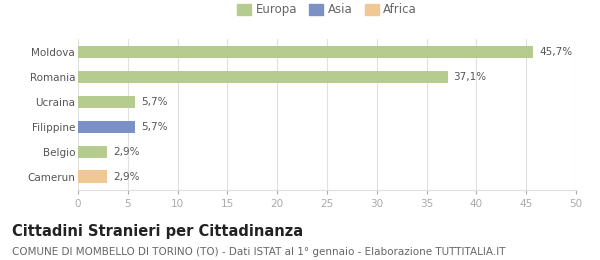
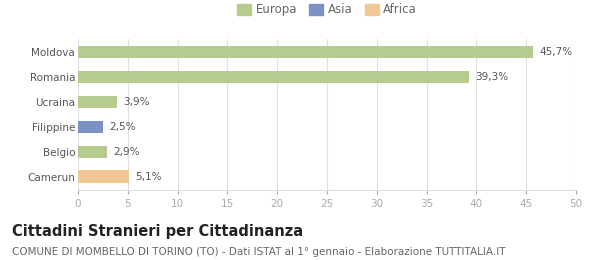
Romania: 37,1% -> 39,3%
Ucraina: 5,7% -> 3,9%
Filippine: 5,7% -> 2,5%
Camerun: 2,9% -> 5,1%
